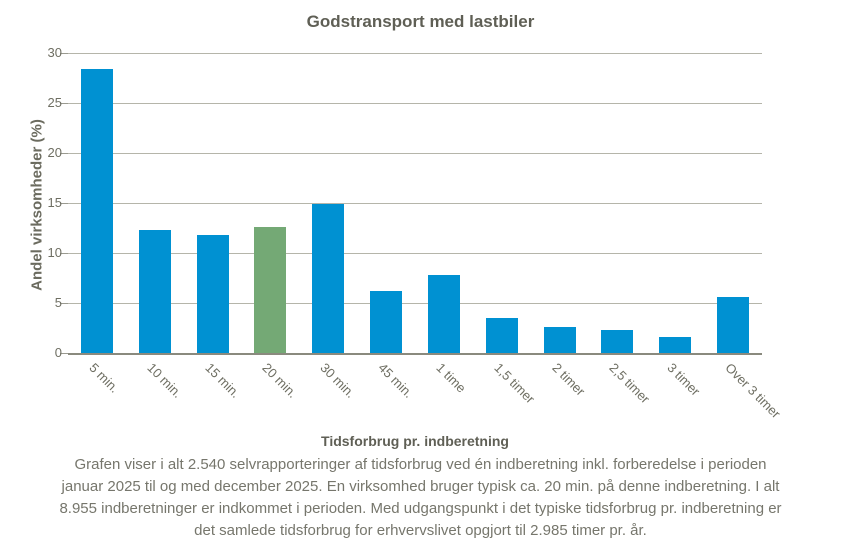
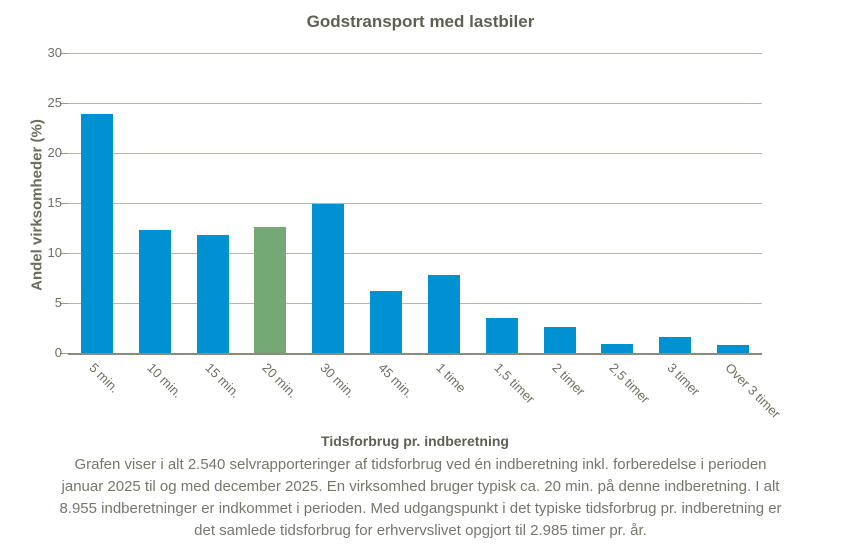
5 min.: 28.4 -> 23.9
2,5 timer: 2.3 -> 0.9
Over 3 timer: 5.6 -> 0.8
